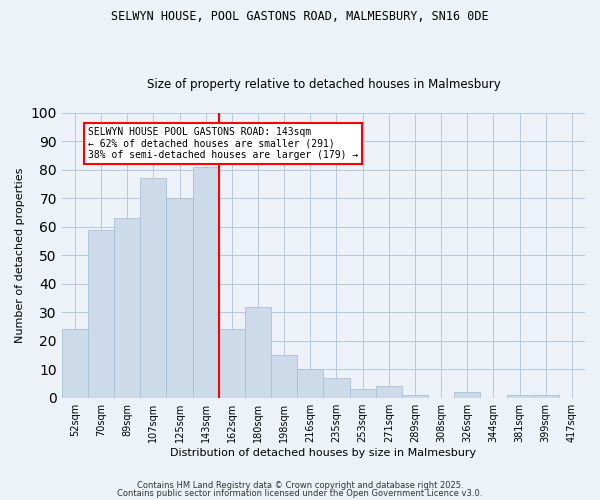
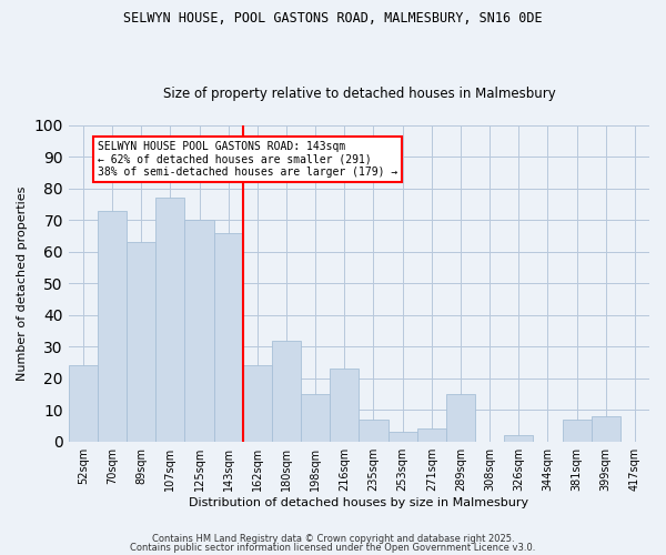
70sqm: 59 -> 73
143sqm: 81 -> 66
216sqm: 10 -> 23
289sqm: 1 -> 15
381sqm: 1 -> 7
399sqm: 1 -> 8
